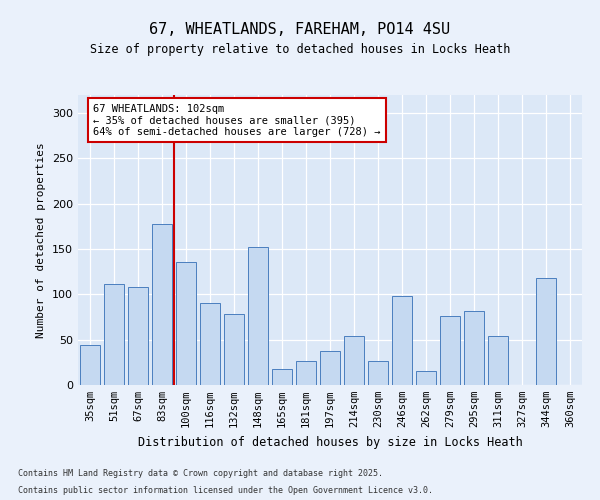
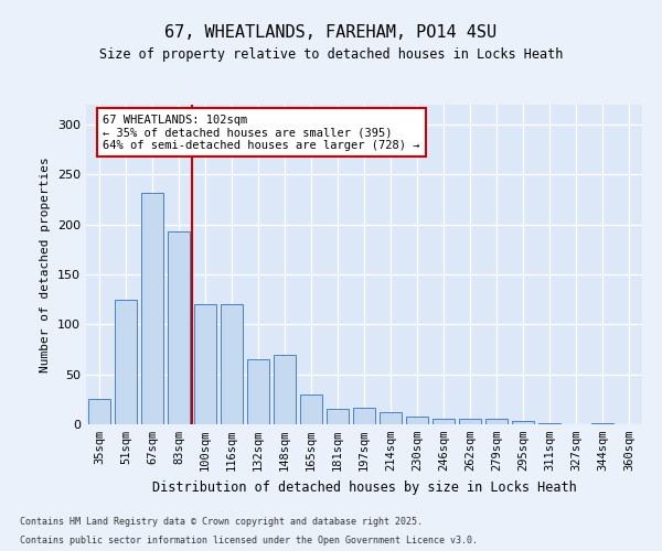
35sqm: 44 -> 25
51sqm: 112 -> 125
67sqm: 108 -> 232
83sqm: 178 -> 193
100sqm: 136 -> 120
116sqm: 90 -> 120
132sqm: 78 -> 65
148sqm: 152 -> 70
165sqm: 18 -> 30
181sqm: 26 -> 15
197sqm: 38 -> 17
214sqm: 54 -> 12
230sqm: 26 -> 8
246sqm: 98 -> 5
262sqm: 16 -> 5
279sqm: 76 -> 5
295sqm: 82 -> 3
311sqm: 54 -> 1
344sqm: 118 -> 1
